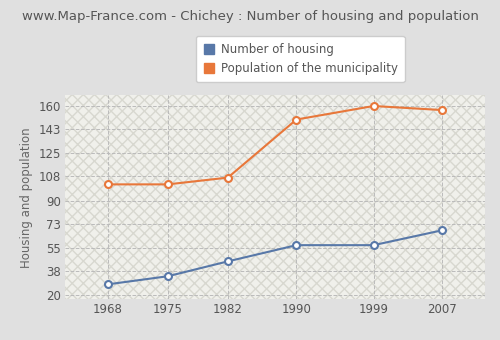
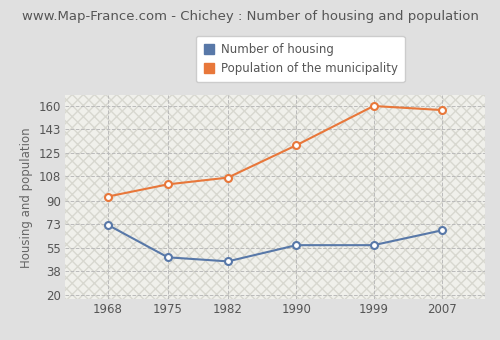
Number of housing/1968: 28 -> 72
Population of the municipality/1968: 102 -> 93
Number of housing/1975: 34 -> 48
Population of the municipality/1990: 150 -> 131
